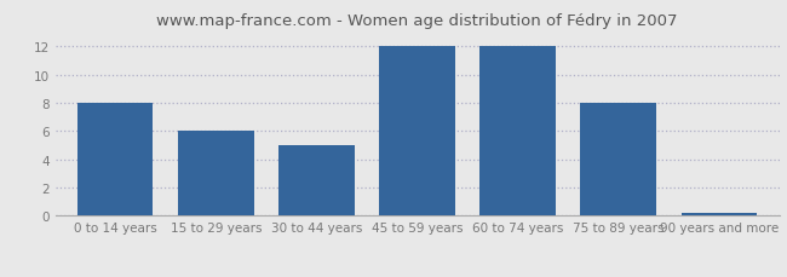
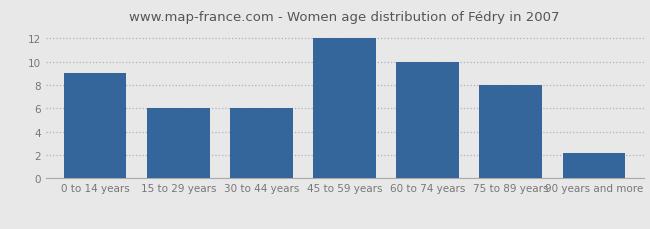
0 to 14 years: 8.0 -> 9.0
30 to 44 years: 5.0 -> 6.0
60 to 74 years: 12.0 -> 10.0
90 years and more: 0.2 -> 2.2
